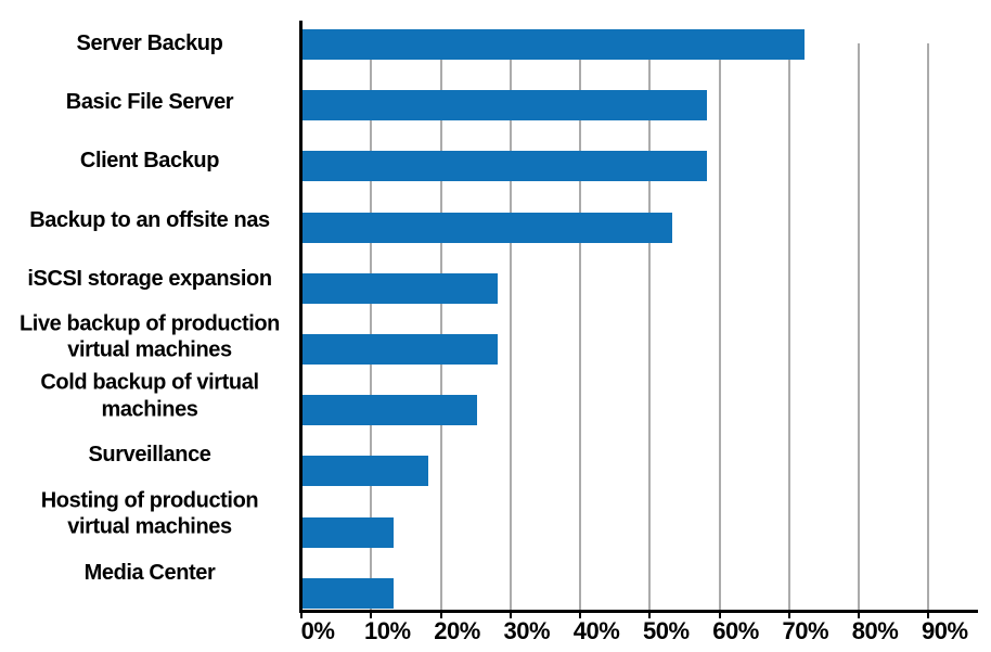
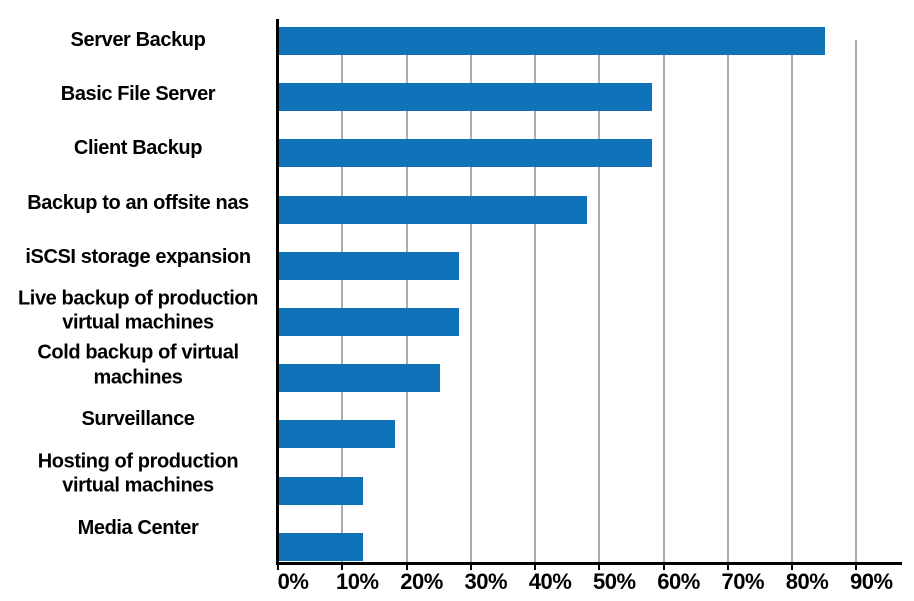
Server Backup: 72% -> 85%
Backup to an offsite nas: 53% -> 48%
